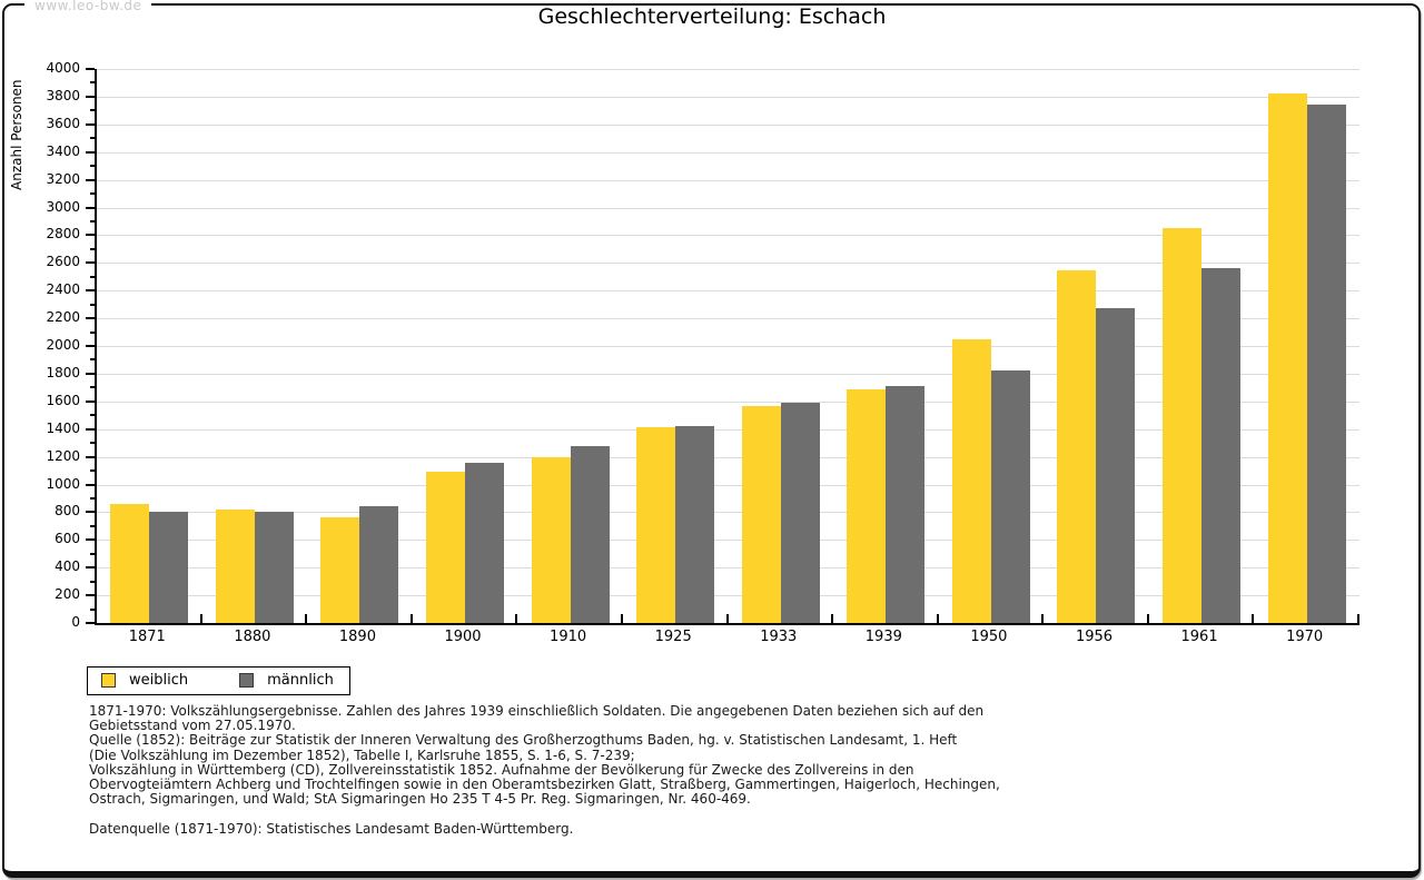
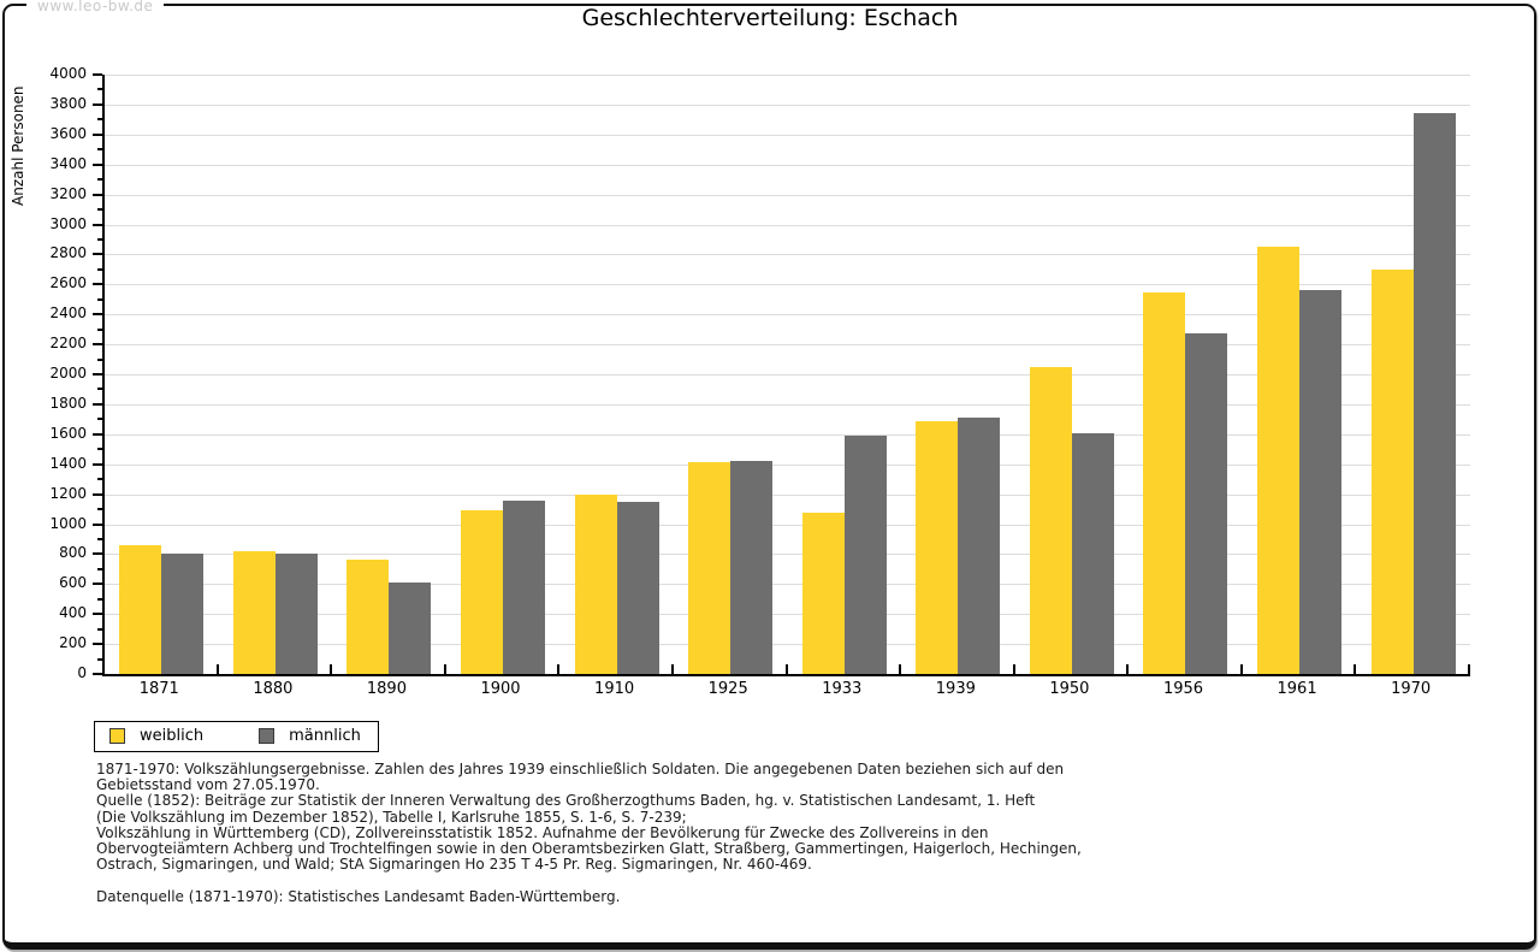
männlich/1890: 840 -> 610
männlich/1910: 1280 -> 1150
weiblich/1933: 1560 -> 1080
männlich/1950: 1820 -> 1610
weiblich/1970: 3820 -> 2700
